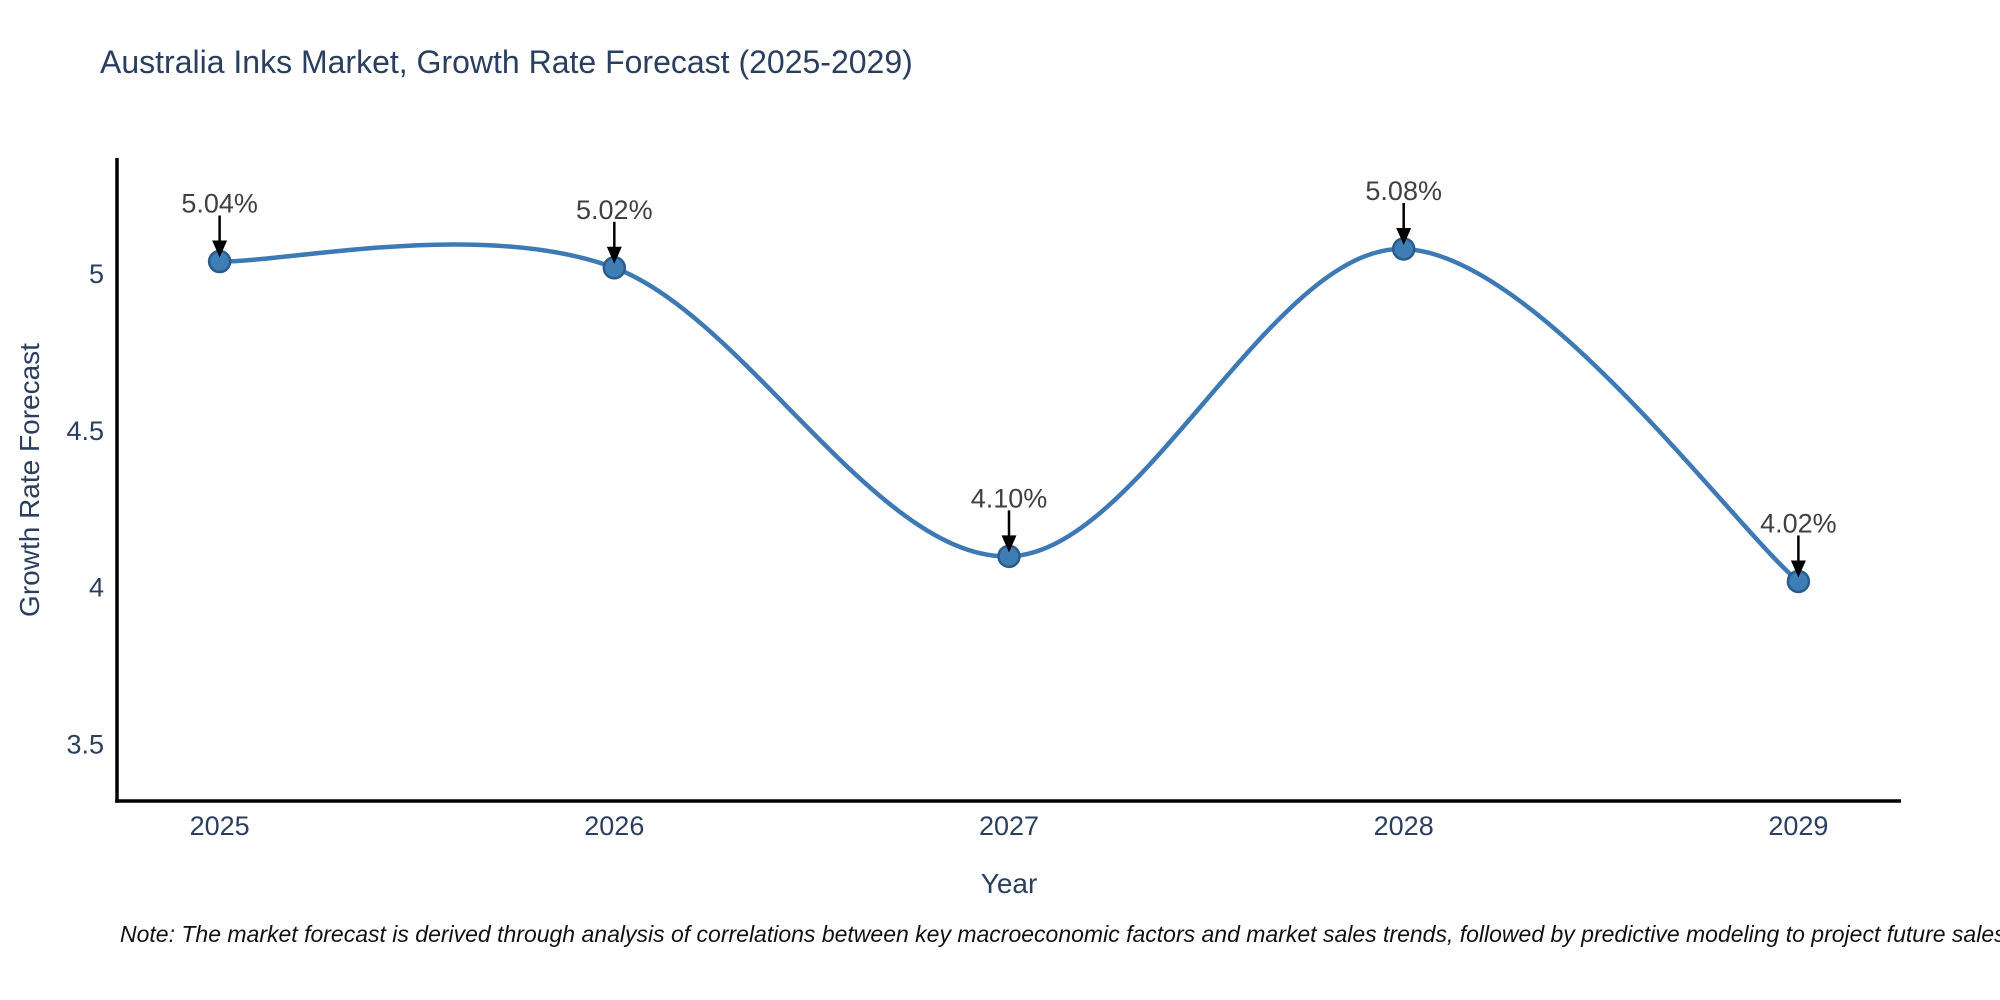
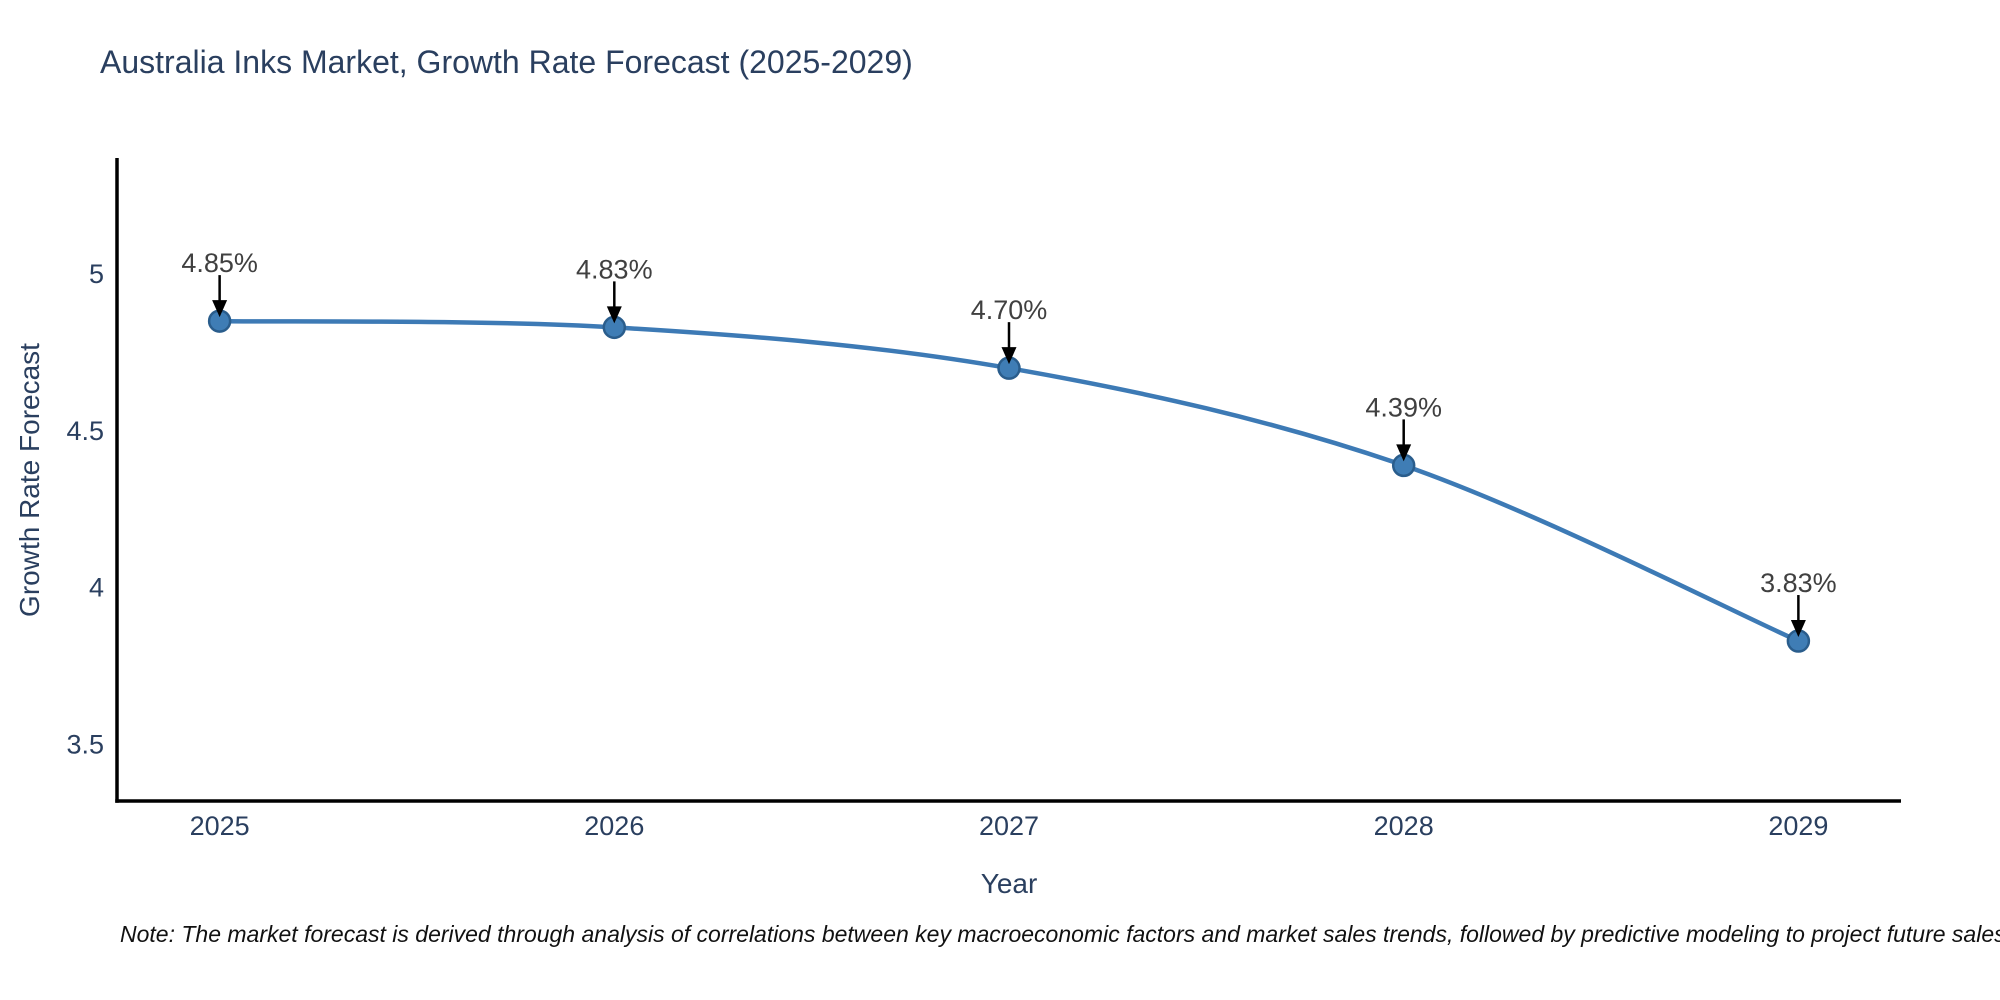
2025: 5.04% -> 4.85%
2026: 5.02% -> 4.83%
2027: 4.10% -> 4.70%
2028: 5.08% -> 4.39%
2029: 4.02% -> 3.83%
